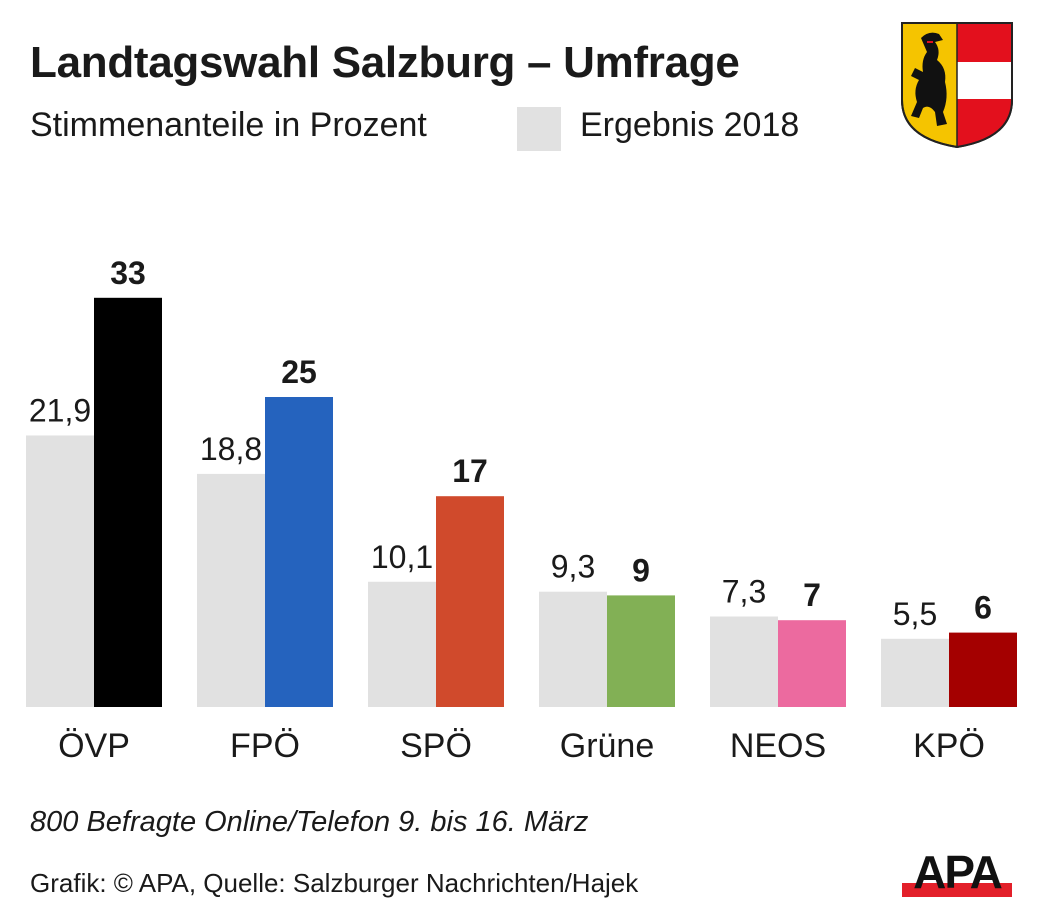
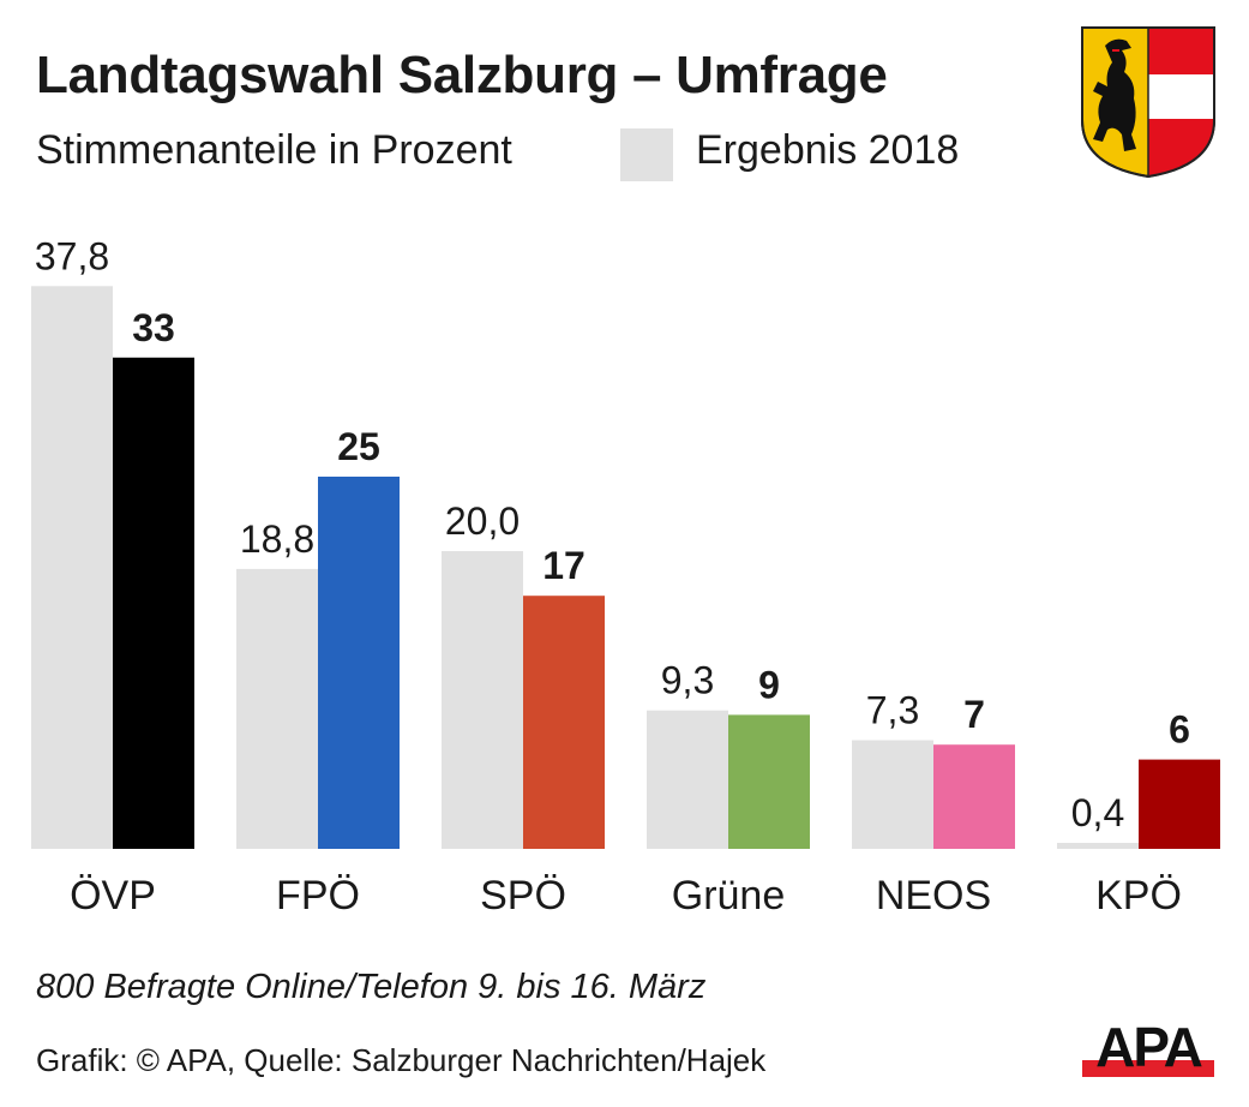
Ergebnis 2018/ÖVP: 21,9 -> 37,8
Ergebnis 2018/SPÖ: 10,1 -> 20,0
Ergebnis 2018/KPÖ: 5,5 -> 0,4
